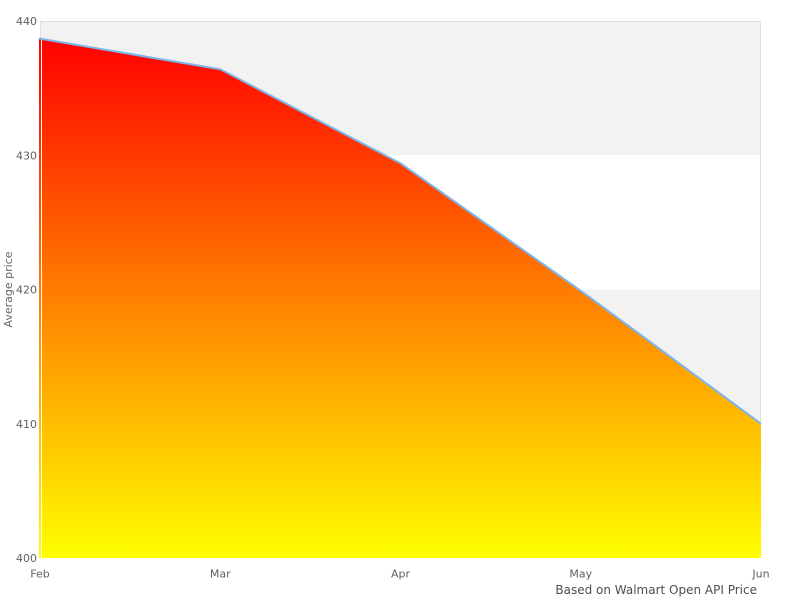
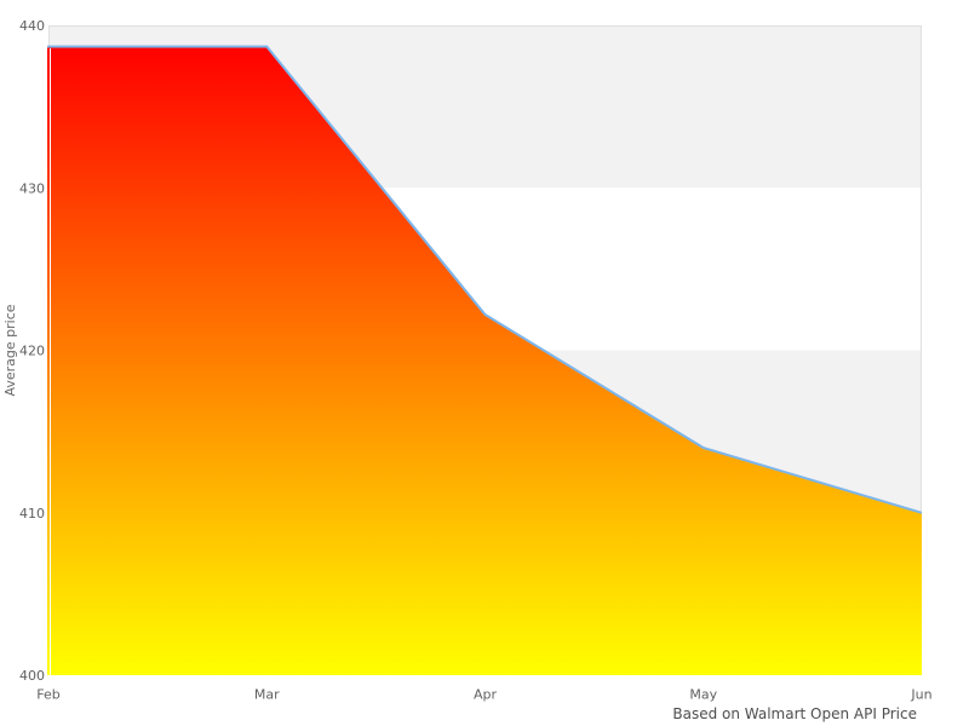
Mar: 436.4 -> 438.7
Apr: 429.4 -> 422.2
May: 419.9 -> 414.0
